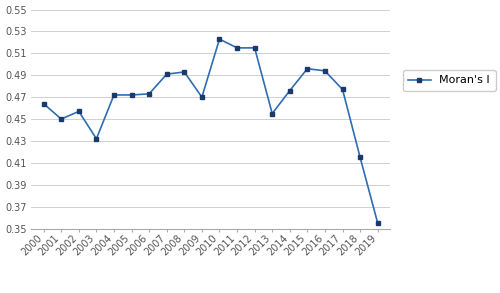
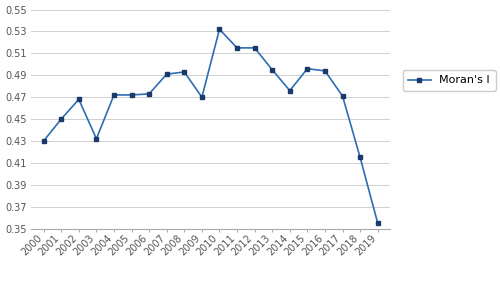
2000: 0.464 -> 0.430
2002: 0.457 -> 0.468
2010: 0.523 -> 0.532
2013: 0.455 -> 0.495
2017: 0.477 -> 0.471
